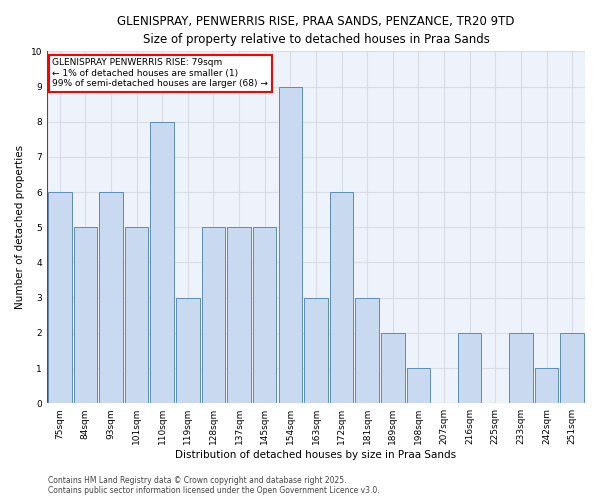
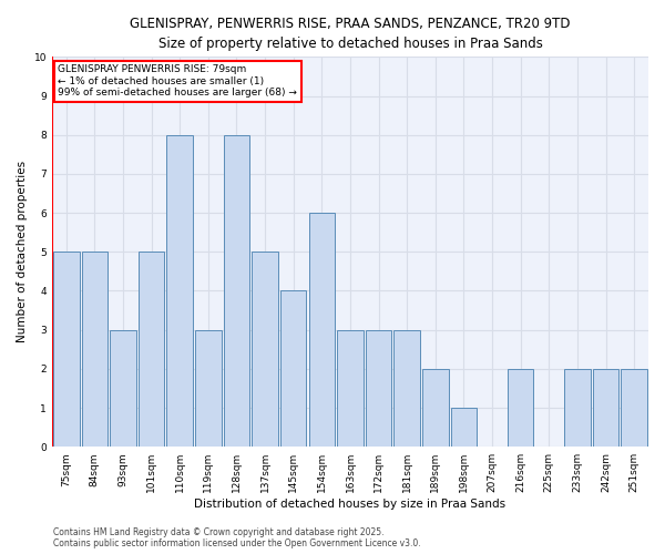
75sqm: 6 -> 5
93sqm: 6 -> 3
128sqm: 5 -> 8
145sqm: 5 -> 4
154sqm: 9 -> 6
172sqm: 6 -> 3
242sqm: 1 -> 2
